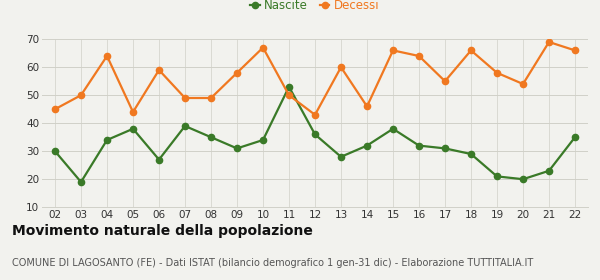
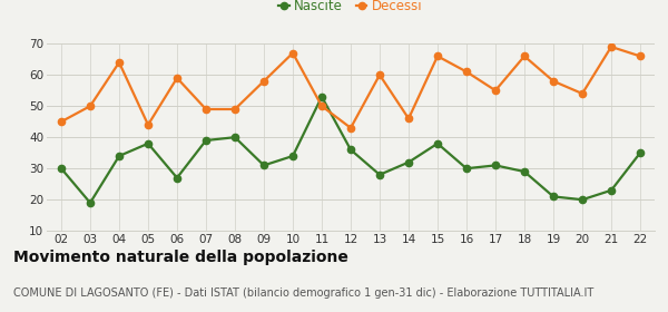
Nascite/08: 35 -> 40
Nascite/16: 32 -> 30
Decessi/16: 64 -> 61
